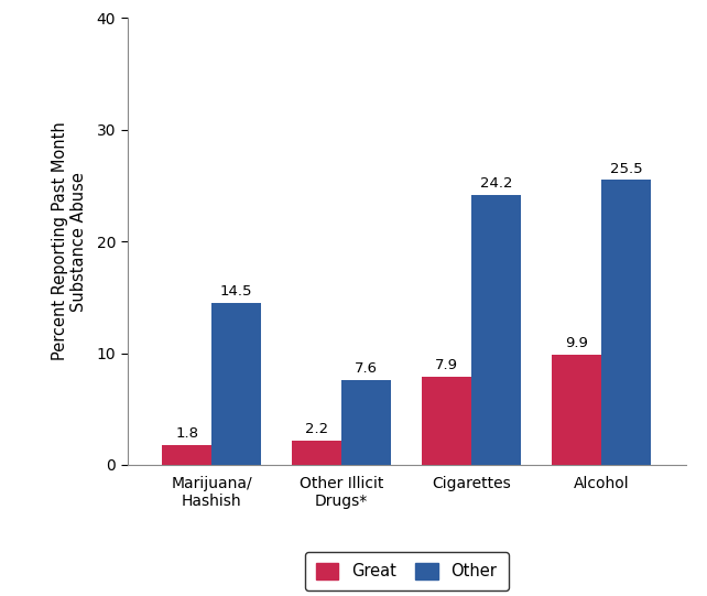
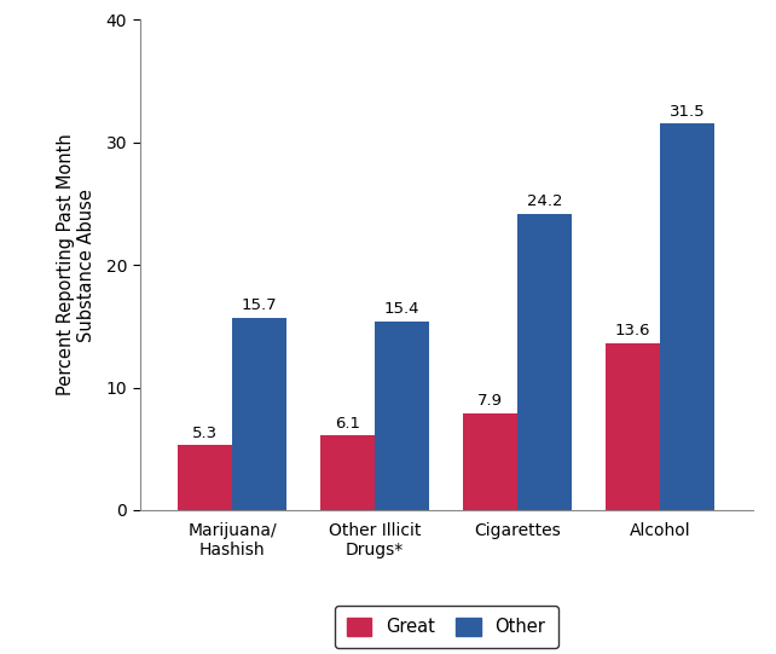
Great/Marijuana/ Hashish: 1.8 -> 5.3
Other/Marijuana/ Hashish: 14.5 -> 15.7
Great/Other Illicit Drugs*: 2.2 -> 6.1
Other/Other Illicit Drugs*: 7.6 -> 15.4
Great/Alcohol: 9.9 -> 13.6
Other/Alcohol: 25.5 -> 31.5
